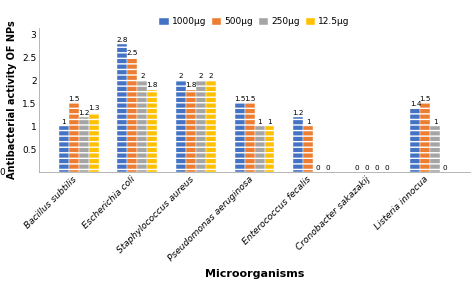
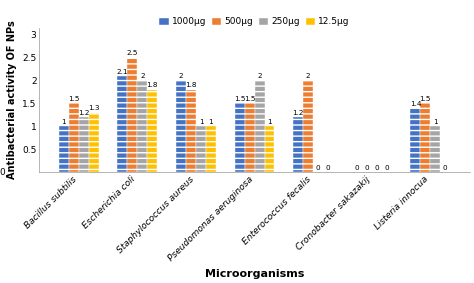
1000μg/Escherichia coli: 2.8 -> 2.1
250μg/Staphylococcus aureus: 2 -> 1
12.5μg/Staphylococcus aureus: 2 -> 1
250μg/Pseudomonas aeruginosa: 1 -> 2
500μg/Enterococcus fecalis: 1 -> 2
